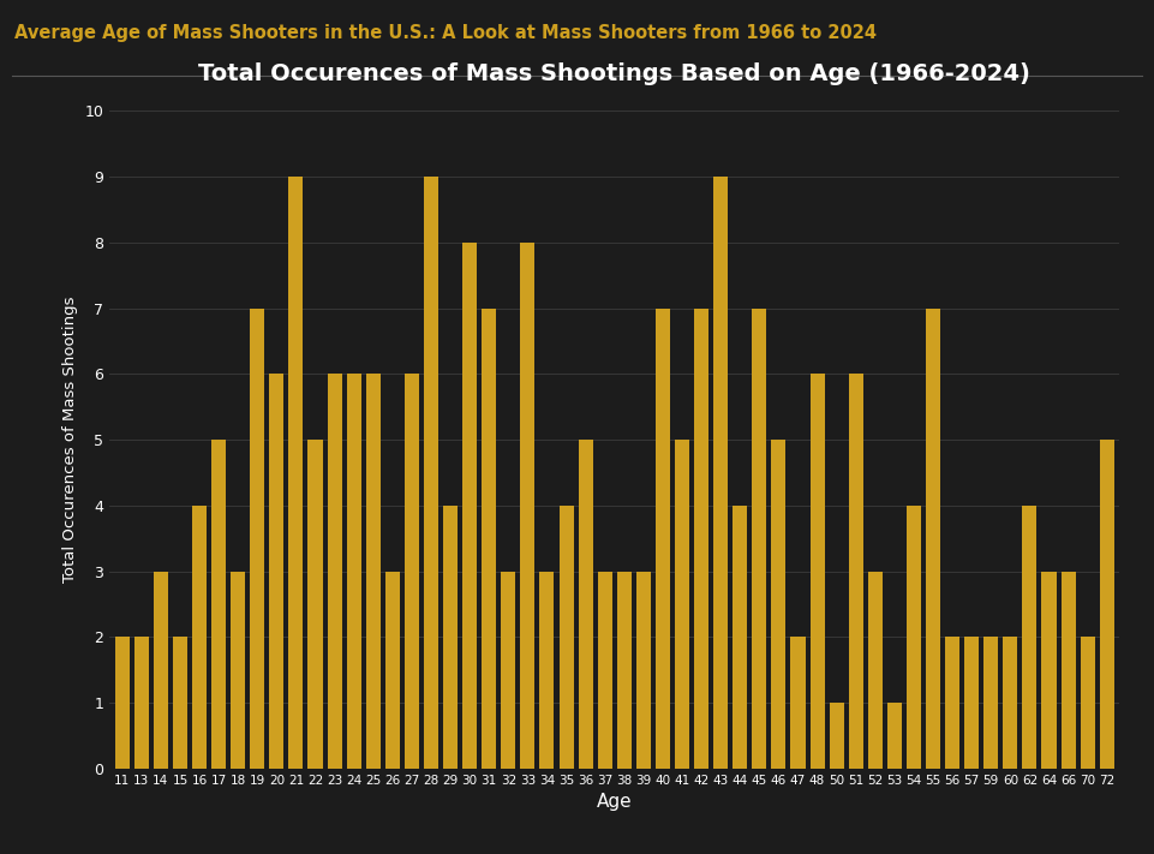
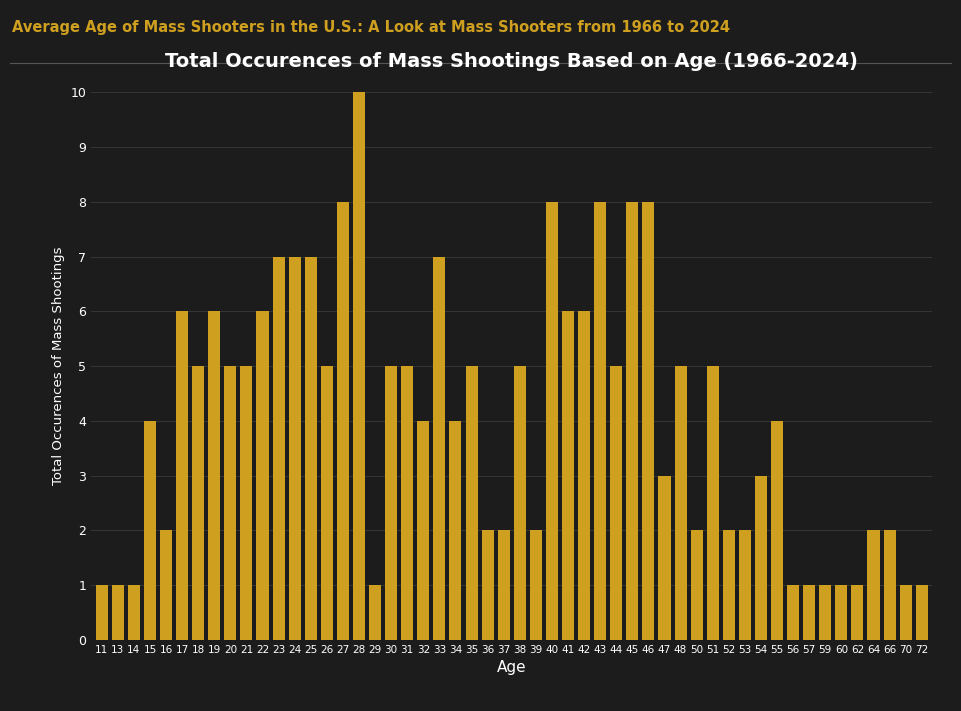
11: 2 -> 1
13: 2 -> 1
14: 3 -> 1
15: 2 -> 4
16: 4 -> 2
17: 5 -> 6
18: 3 -> 5
19: 7 -> 6
20: 6 -> 5
21: 9 -> 5
22: 5 -> 6
23: 6 -> 7
24: 6 -> 7
25: 6 -> 7
26: 3 -> 5
27: 6 -> 8
28: 9 -> 10
29: 4 -> 1
30: 8 -> 5
31: 7 -> 5
32: 3 -> 4
33: 8 -> 7
34: 3 -> 4
35: 4 -> 5
36: 5 -> 2
37: 3 -> 2
38: 3 -> 5
39: 3 -> 2
40: 7 -> 8
41: 5 -> 6
42: 7 -> 6
43: 9 -> 8
44: 4 -> 5
45: 7 -> 8
46: 5 -> 8
47: 2 -> 3
48: 6 -> 5
50: 1 -> 2
51: 6 -> 5
52: 3 -> 2
53: 1 -> 2
54: 4 -> 3
55: 7 -> 4
56: 2 -> 1
57: 2 -> 1
59: 2 -> 1
60: 2 -> 1
62: 4 -> 1
64: 3 -> 2
66: 3 -> 2
70: 2 -> 1
72: 5 -> 1
